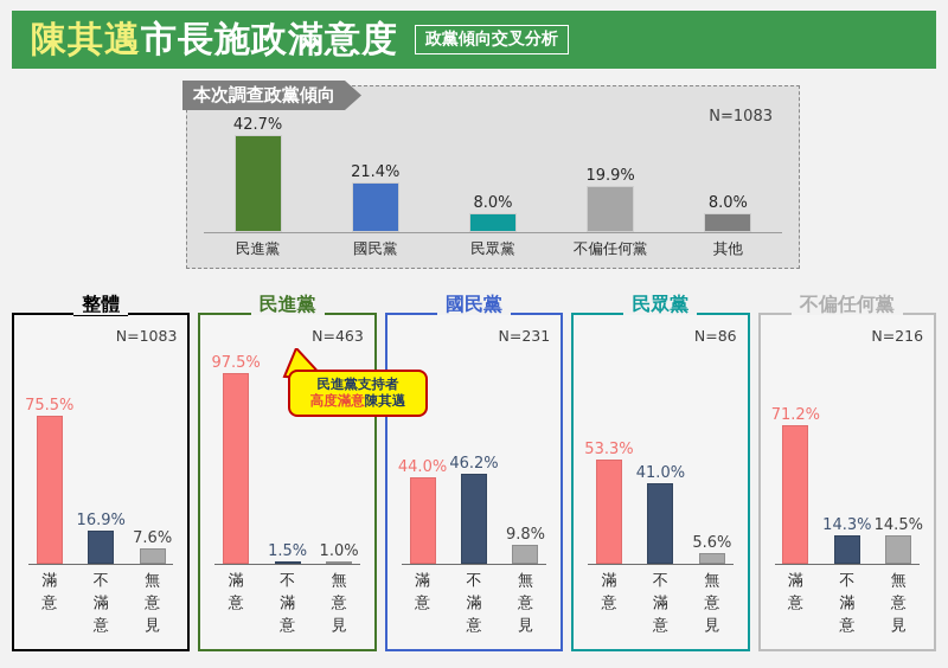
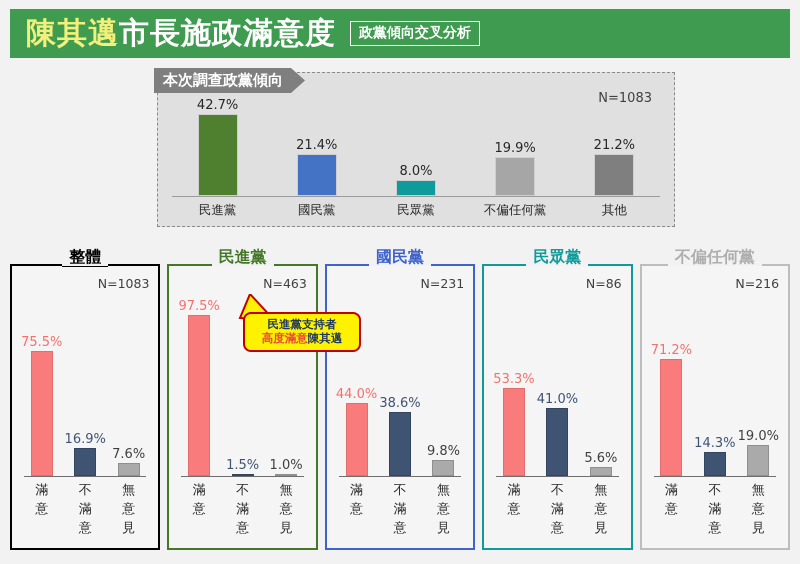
本次調查政黨傾向/其他: 8.0% -> 21.2%
國民黨/不 滿 意: 46.2% -> 38.6%
不偏任何黨/無 意 見: 14.5% -> 19.0%
